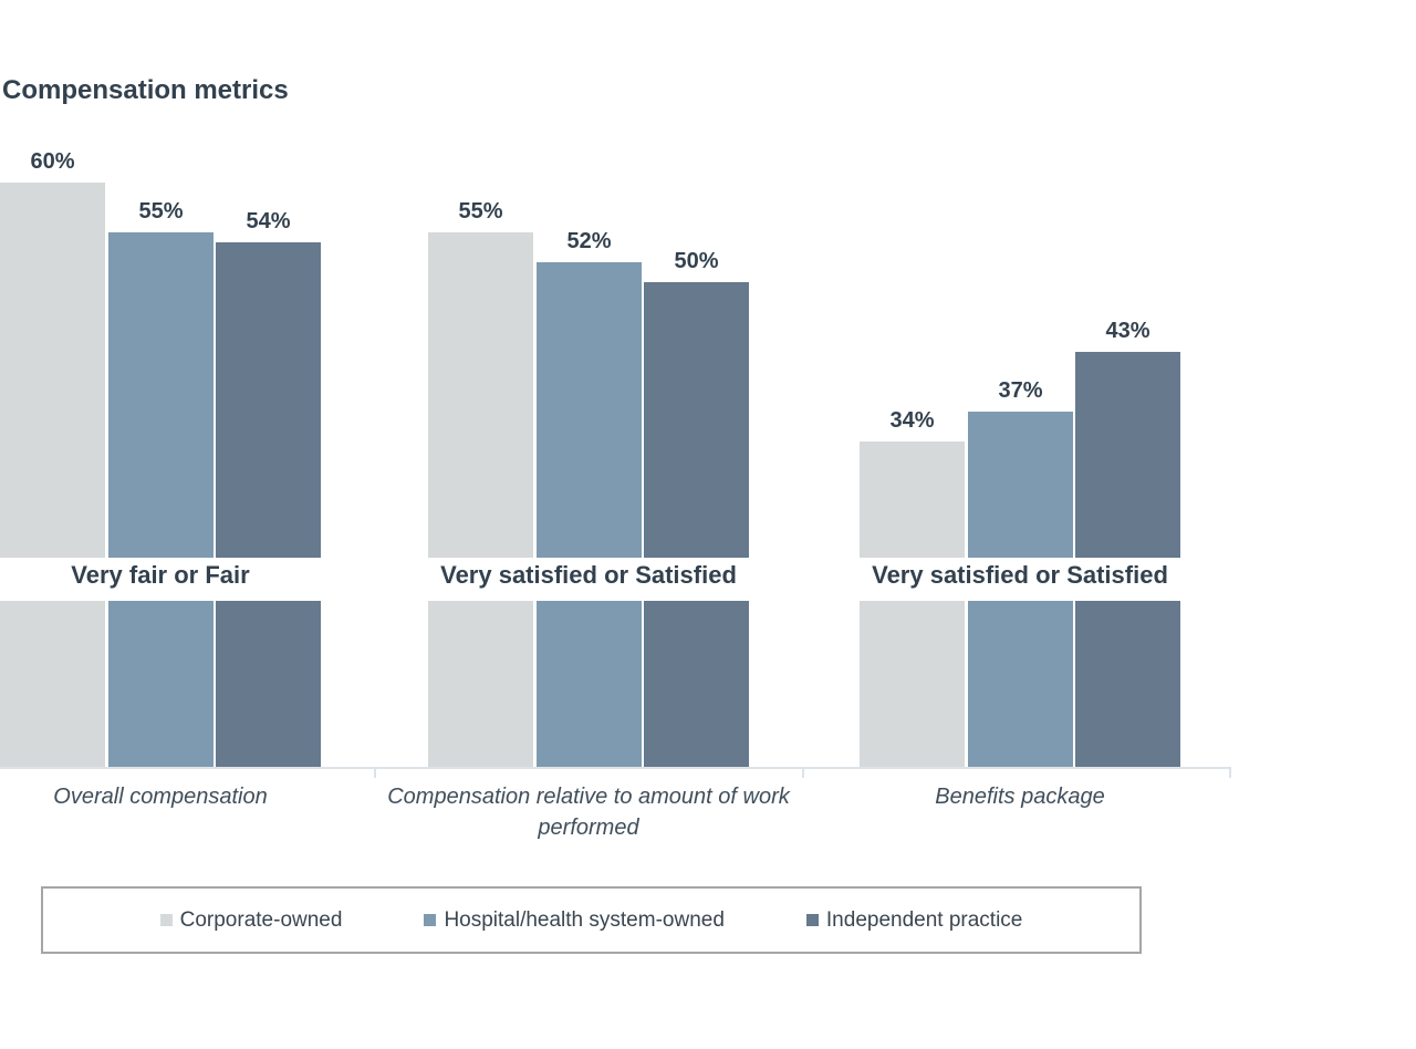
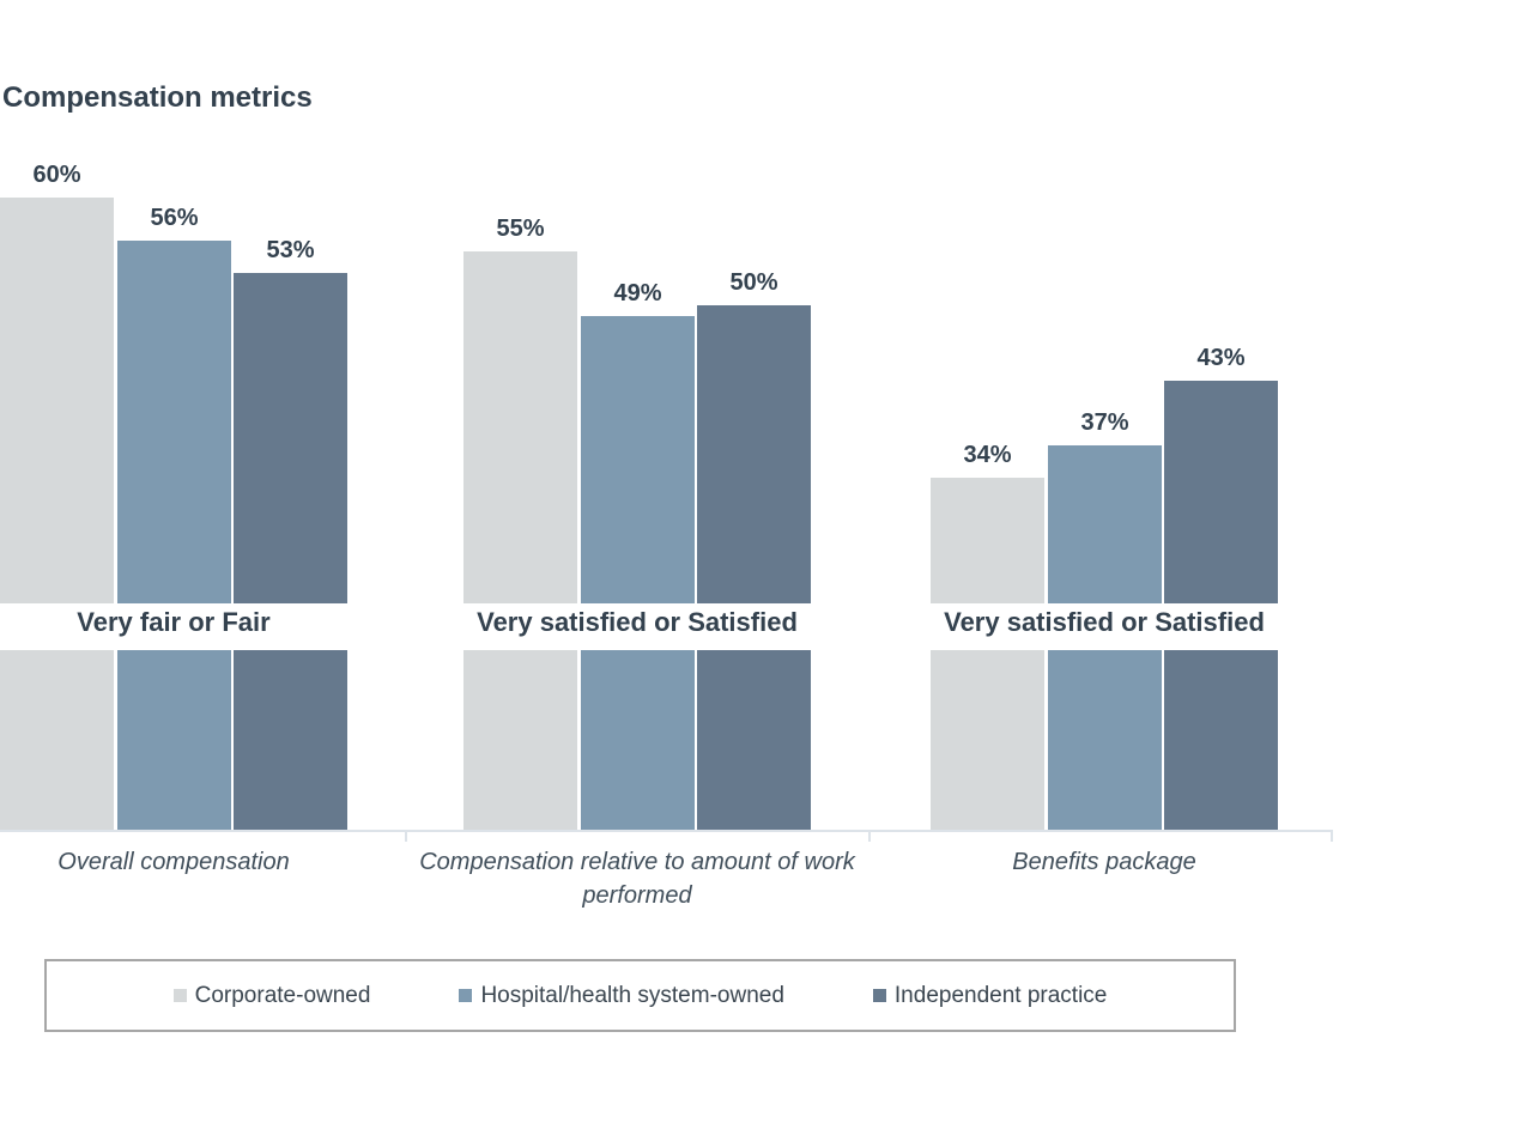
Hospital/health system-owned/Overall compensation: 55% -> 56%
Independent practice/Overall compensation: 54% -> 53%
Hospital/health system-owned/Compensation relative to amount of work performed: 52% -> 49%
